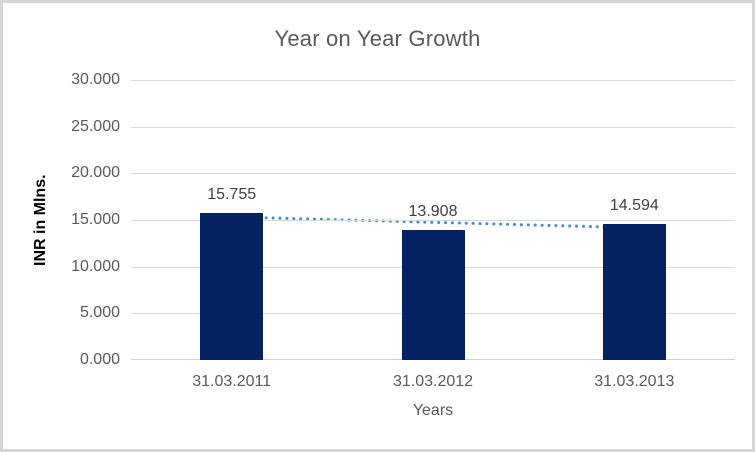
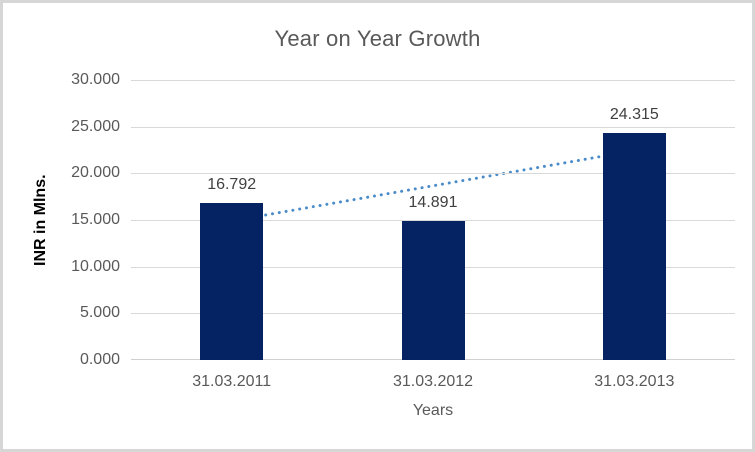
31.03.2011: 15.755 -> 16.792
31.03.2012: 13.908 -> 14.891
31.03.2013: 14.594 -> 24.315
